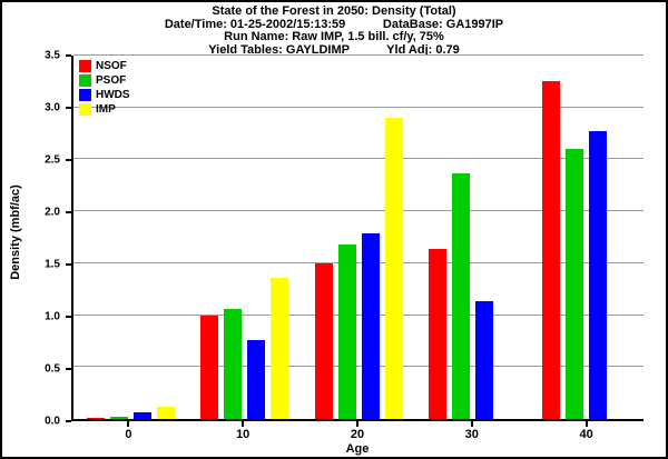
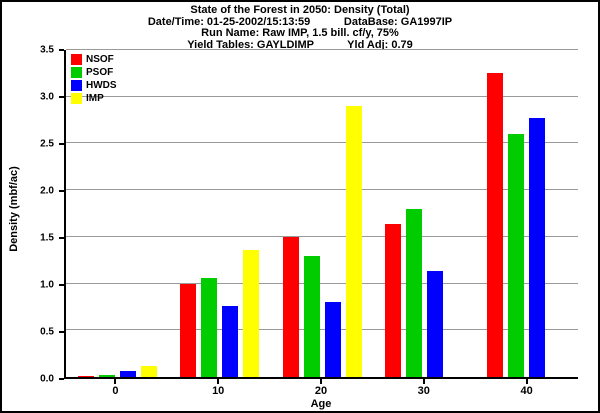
PSOF/20: 1.7 -> 1.3
HWDS/20: 1.8 -> 0.8
PSOF/30: 2.4 -> 1.8
